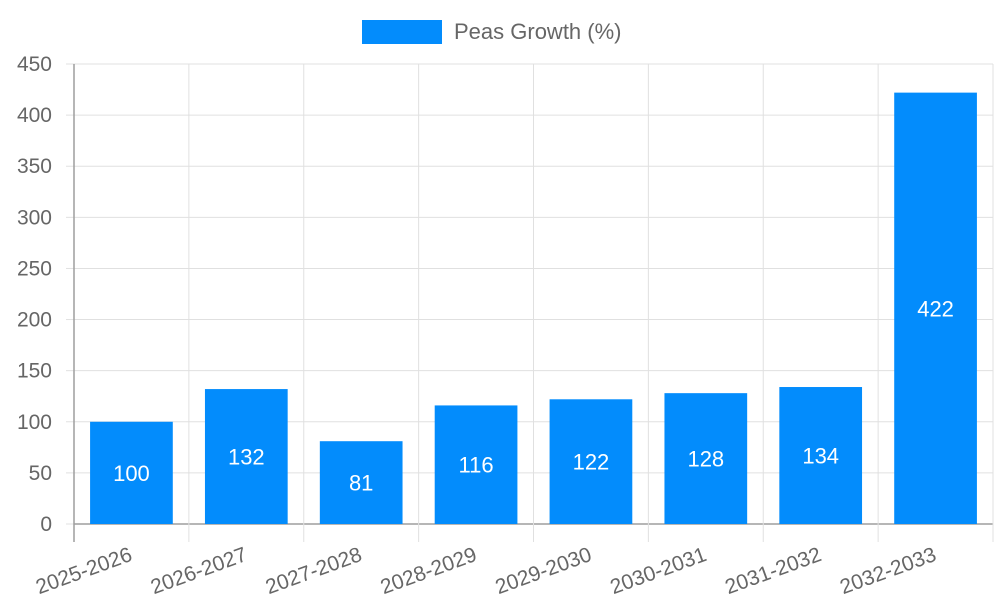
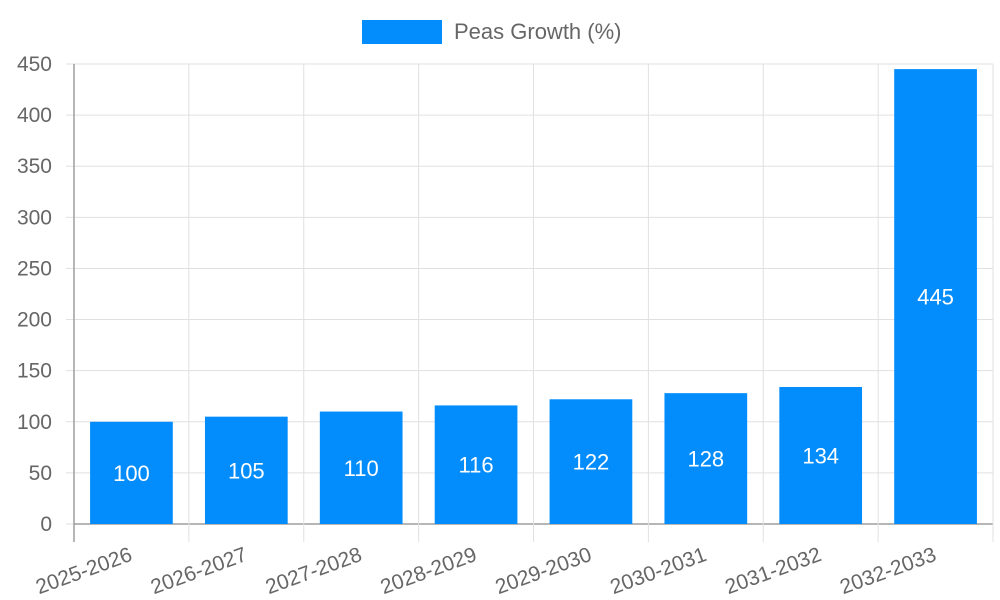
2026-2027: 132 -> 105
2027-2028: 81 -> 110
2032-2033: 422 -> 445
